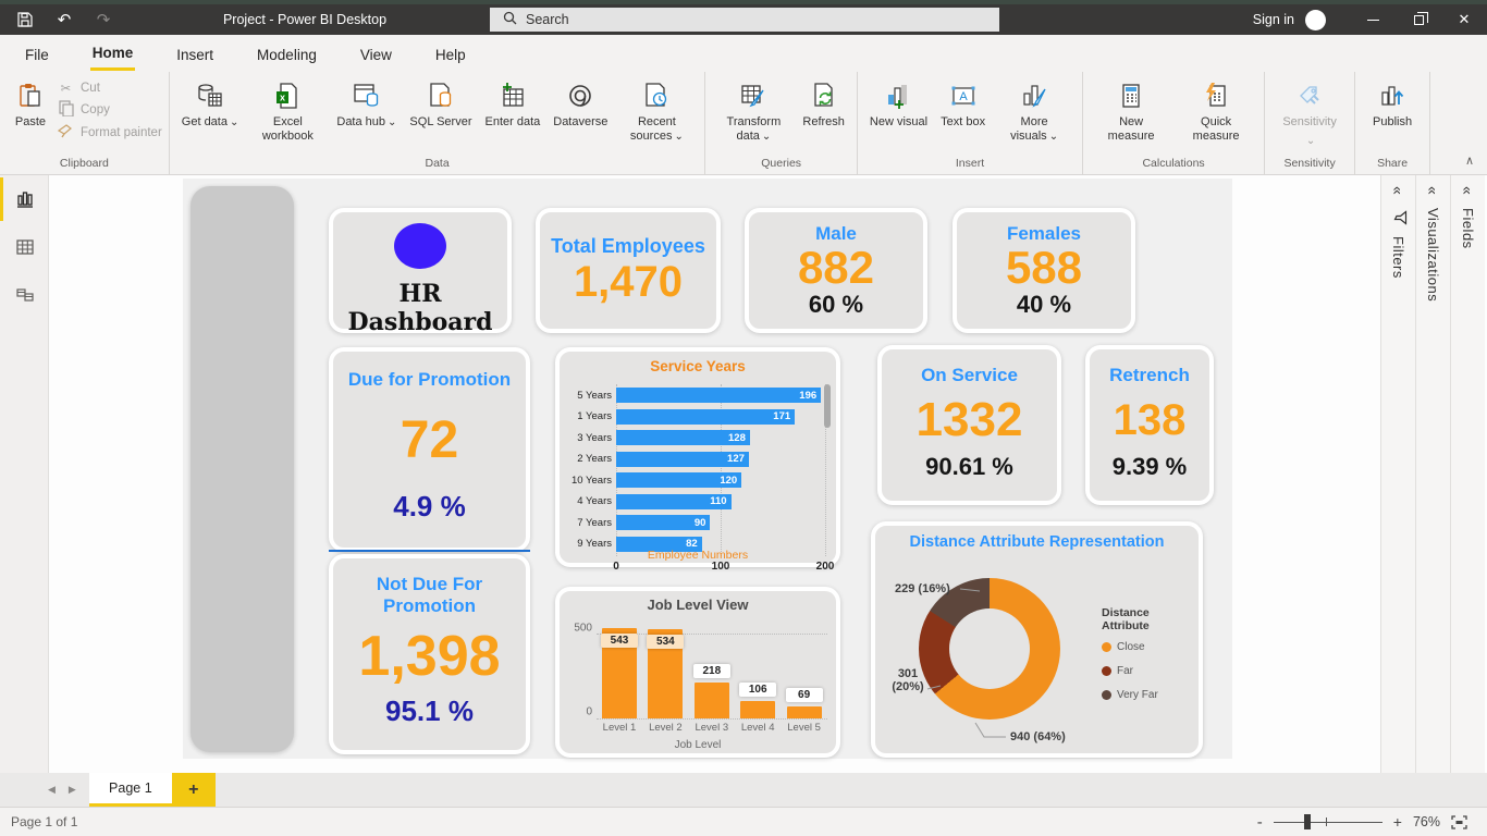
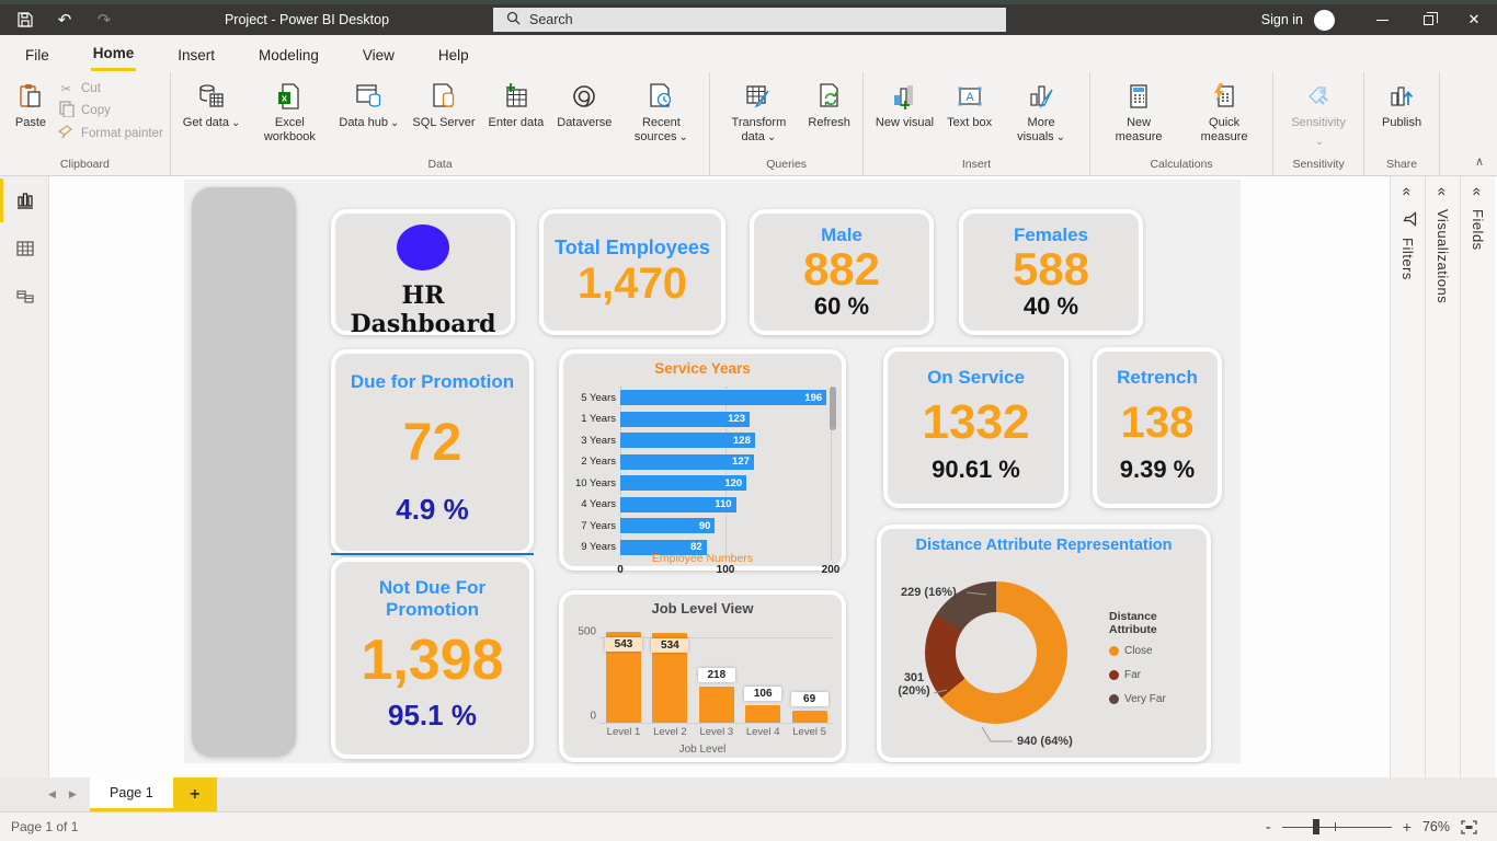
Service Years/1 Years: 171 -> 123
